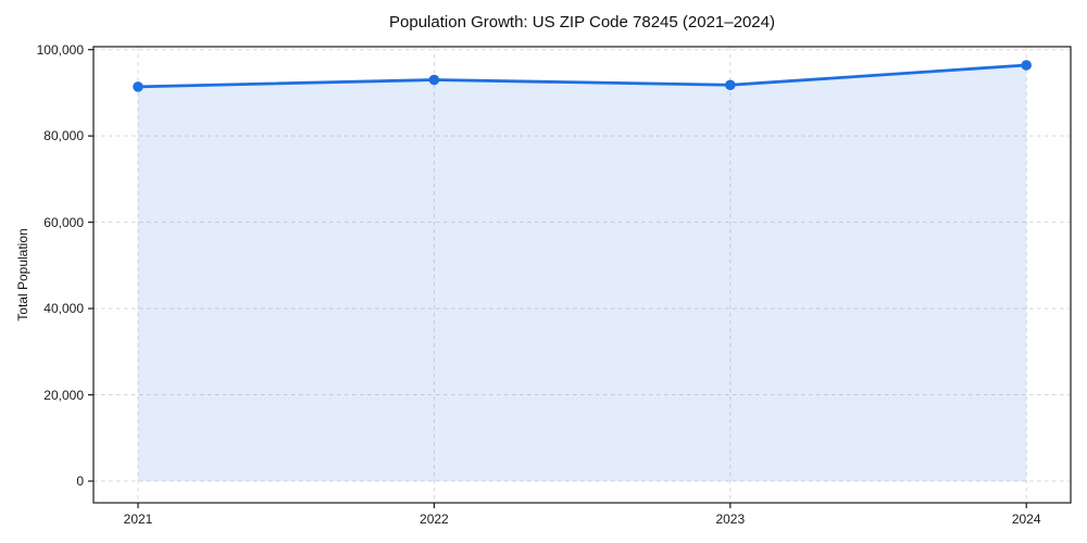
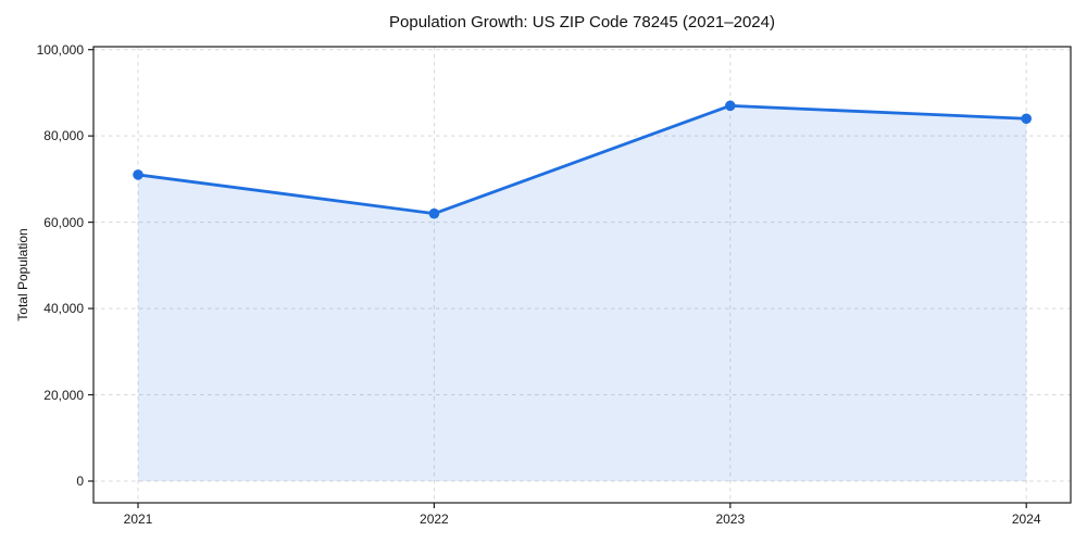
2021: 91000 -> 71000
2022: 93000 -> 62000
2023: 92000 -> 87000
2024: 96000 -> 84000
